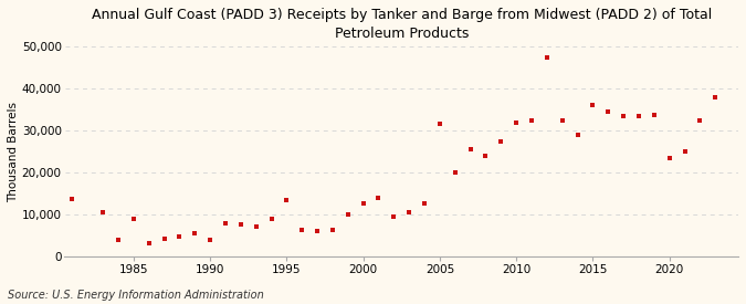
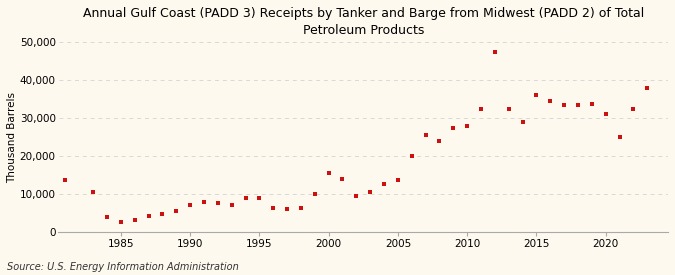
1985: 9,000 -> 2,700
1990: 4,000 -> 7,000
1995: 13,500 -> 9,000
2000: 12,500 -> 15,500
2005: 31,500 -> 13,800
2010: 32,000 -> 28,000
2020: 23,500 -> 31,000
